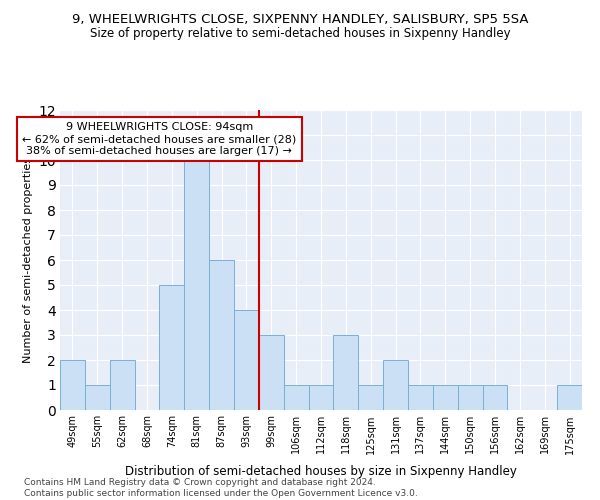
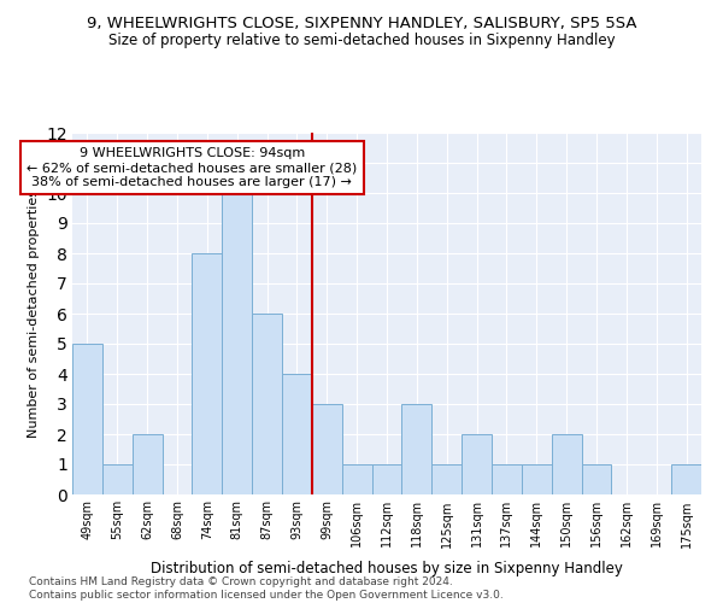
49sqm: 2 -> 5
74sqm: 5 -> 8
150sqm: 1 -> 2
